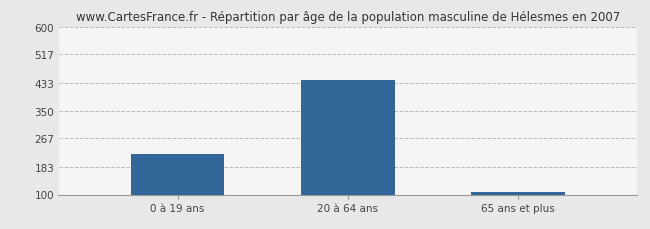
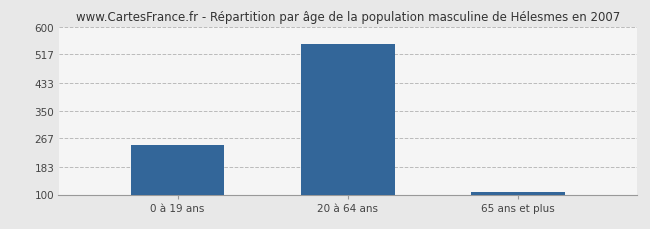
0 à 19 ans: 220 -> 247
20 à 64 ans: 440 -> 549
